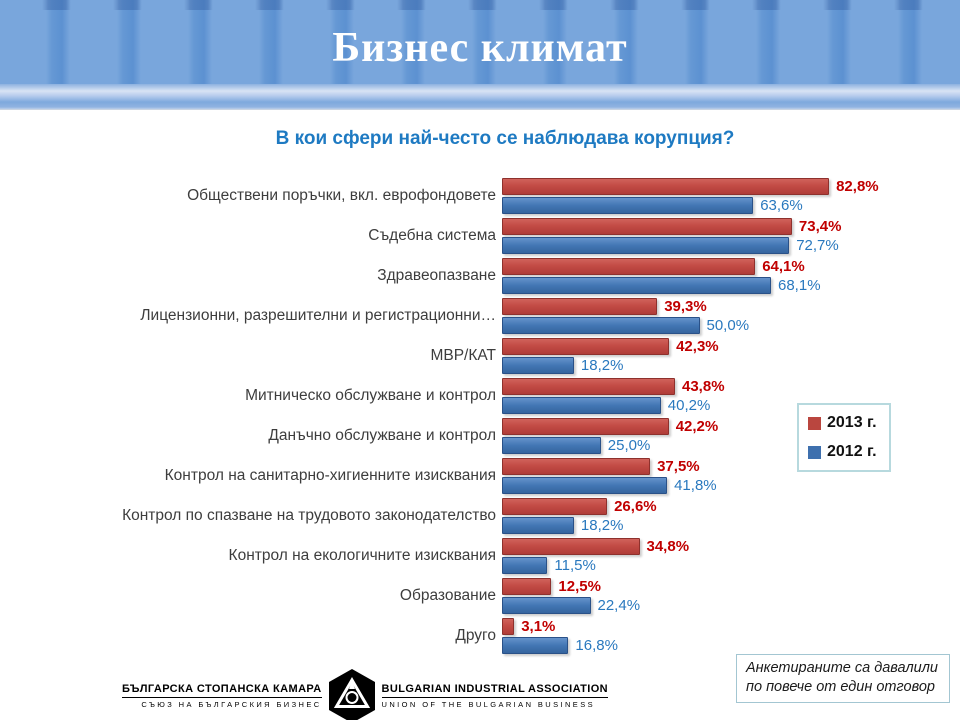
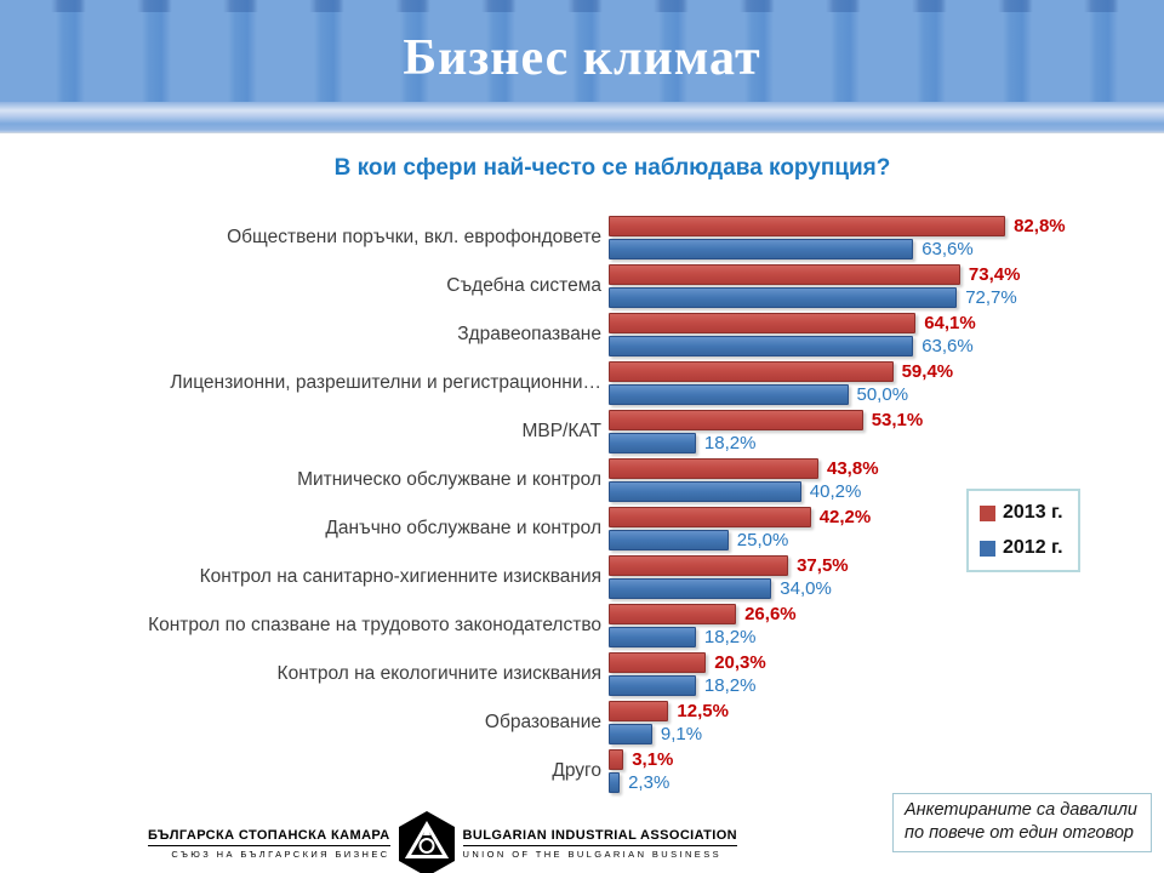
2012 г./Здравеопазване: 68,1% -> 63,6%
2013 г./Лицензионни, разрешителни и регистрационни…: 39,3% -> 59,4%
2013 г./МВР/КАТ: 42,3% -> 53,1%
2012 г./Контрол на санитарно-хигиенните изисквания: 41,8% -> 34,0%
2013 г./Контрол на екологичните изисквания: 34,8% -> 20,3%
2012 г./Контрол на екологичните изисквания: 11,5% -> 18,2%
2012 г./Образование: 22,4% -> 9,1%
2012 г./Друго: 16,8% -> 2,3%
